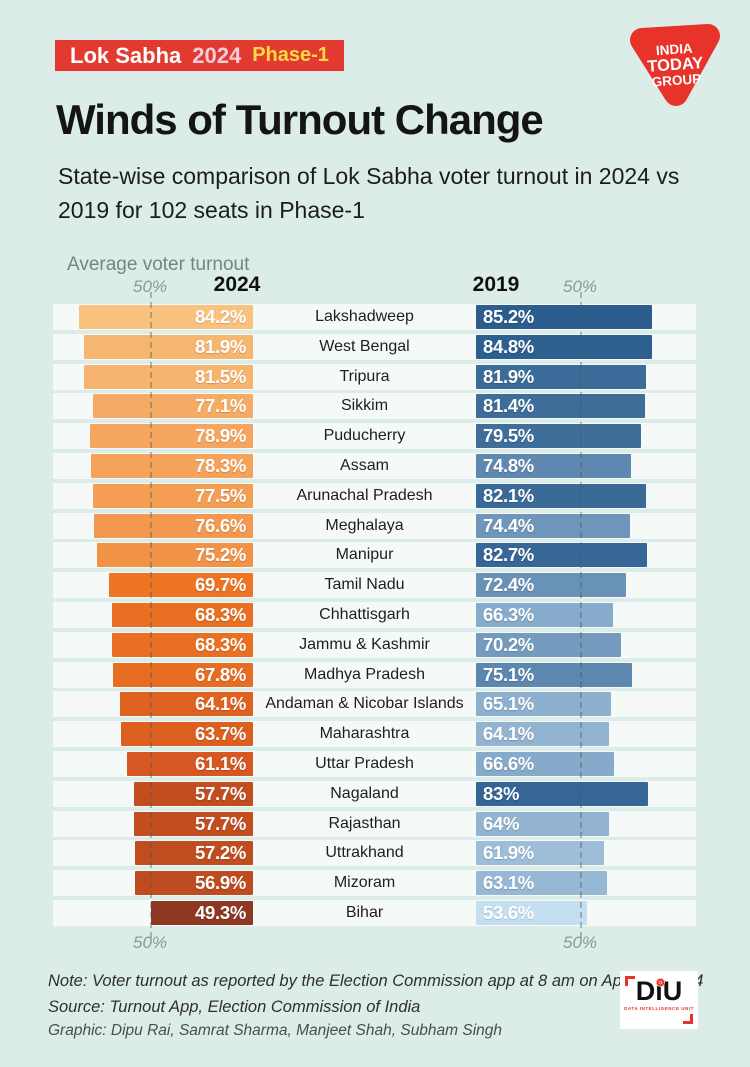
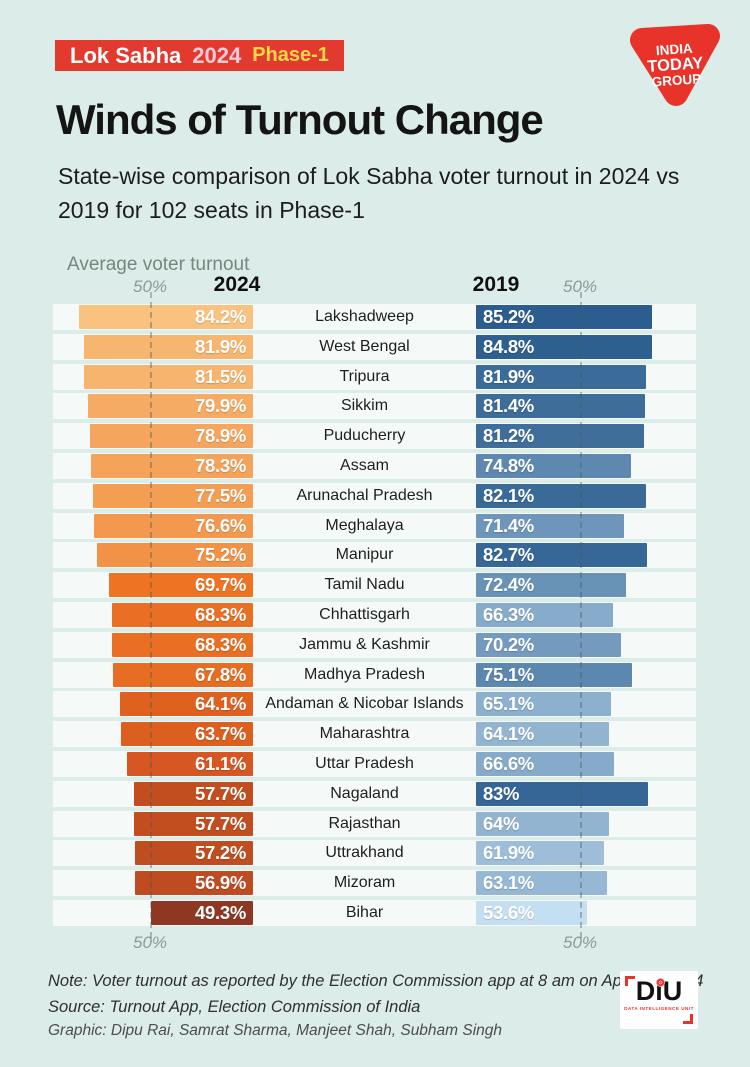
2024/Sikkim: 77.1% -> 79.9%
2019/Puducherry: 79.5% -> 81.2%
2019/Meghalaya: 74.4% -> 71.4%
